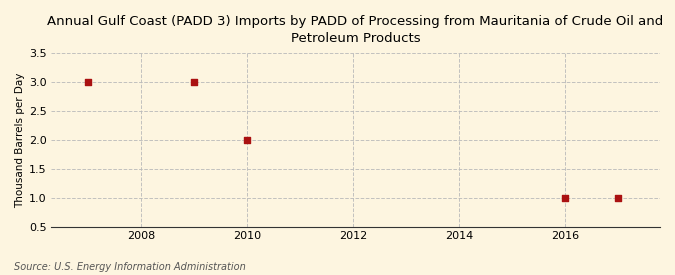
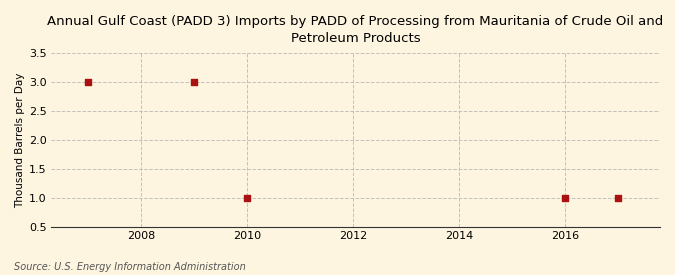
2010: 2 -> 1
